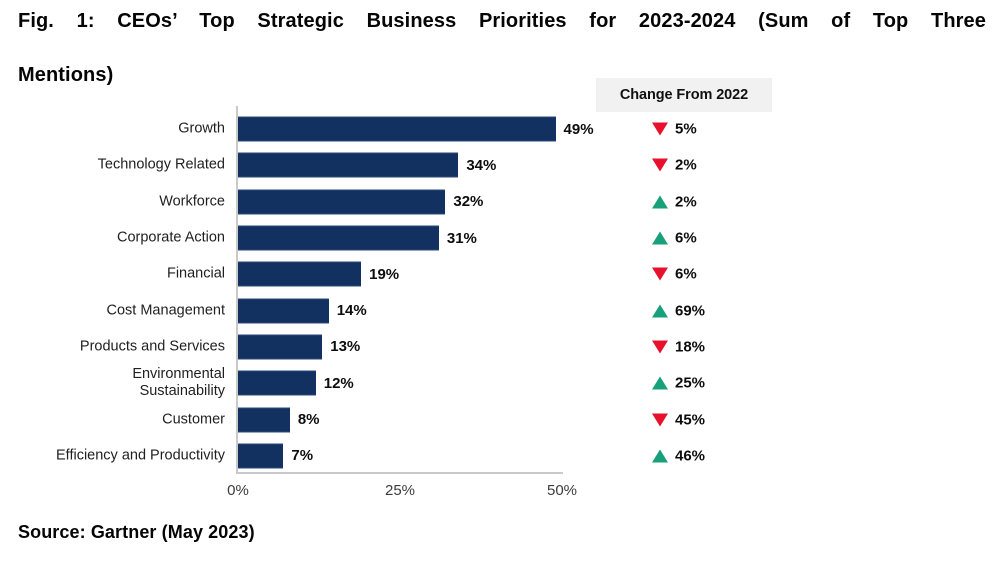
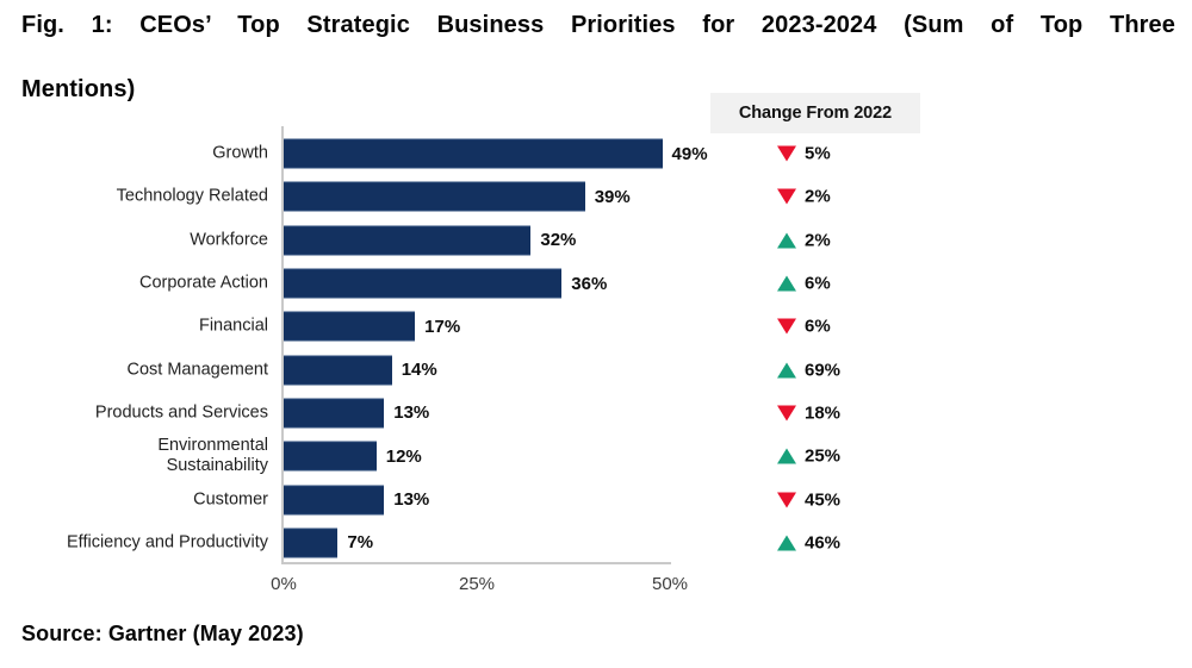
Technology Related: 34% -> 39%
Corporate Action: 31% -> 36%
Financial: 19% -> 17%
Customer: 8% -> 13%
